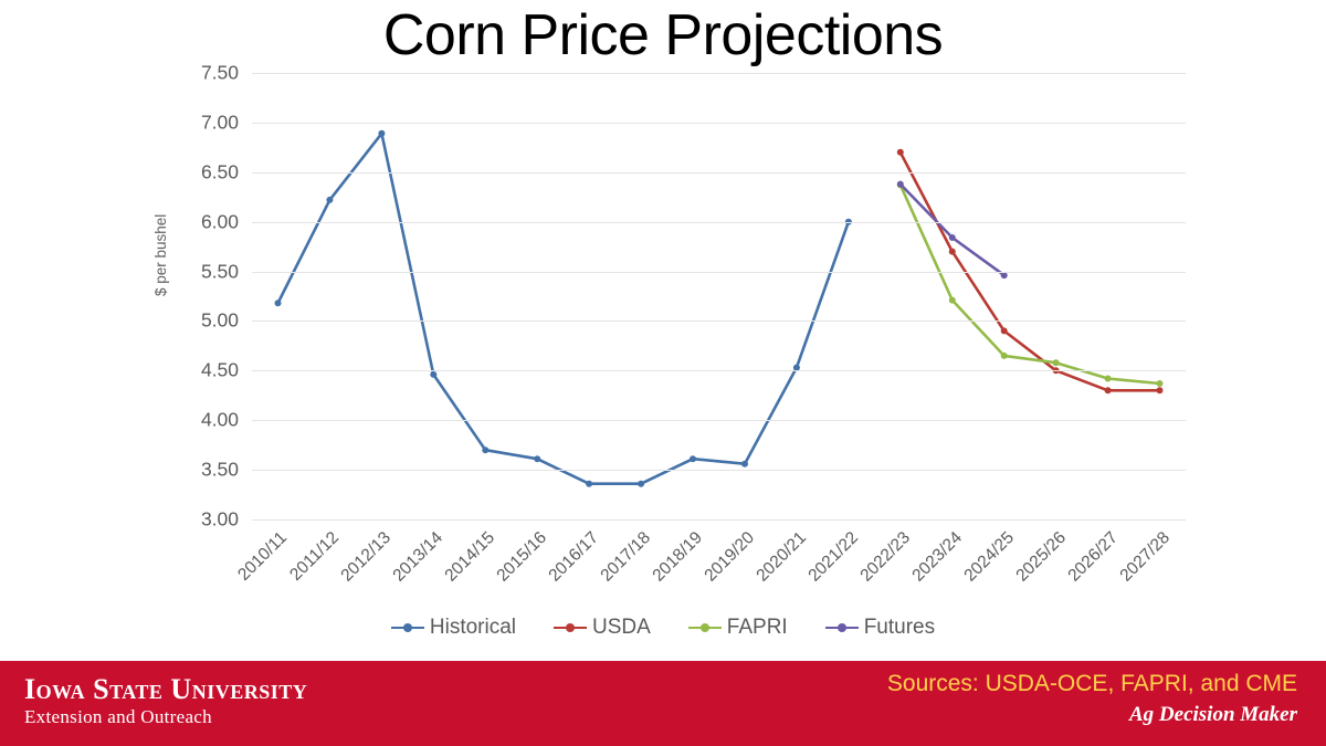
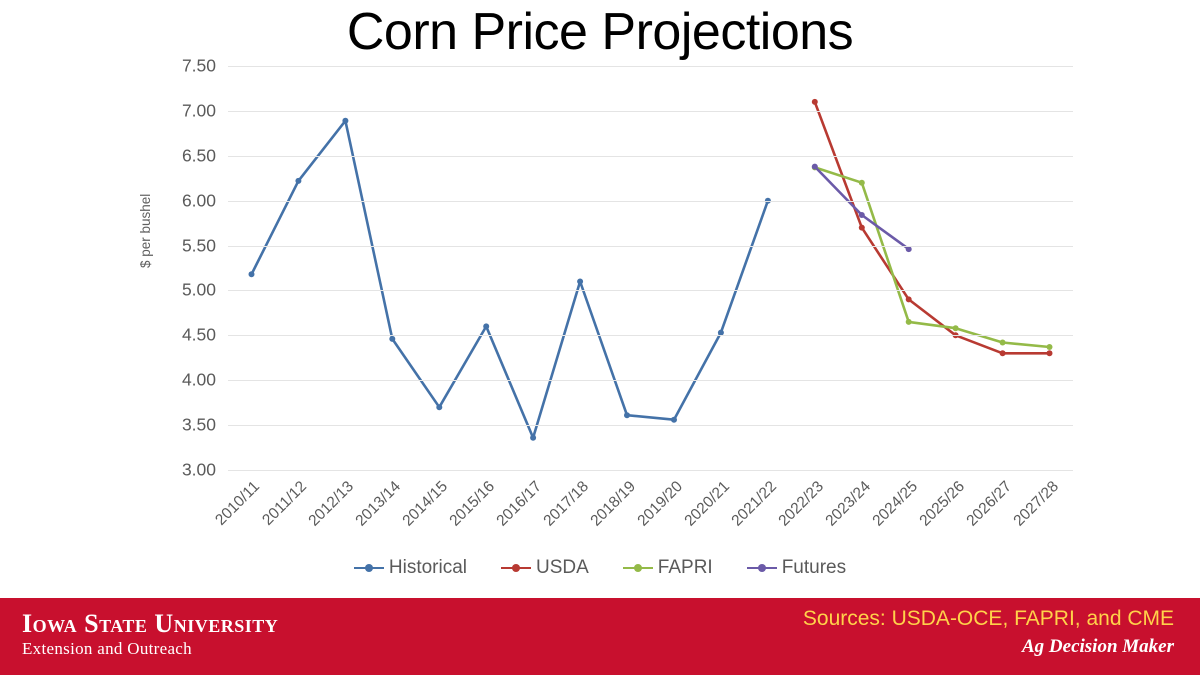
Historical/2015/16: 3.6 -> 4.6
Historical/2017/18: 3.4 -> 5.1
USDA/2022/23: 6.7 -> 7.1
FAPRI/2023/24: 5.2 -> 6.2
